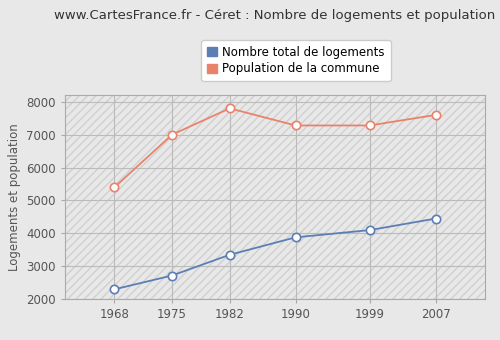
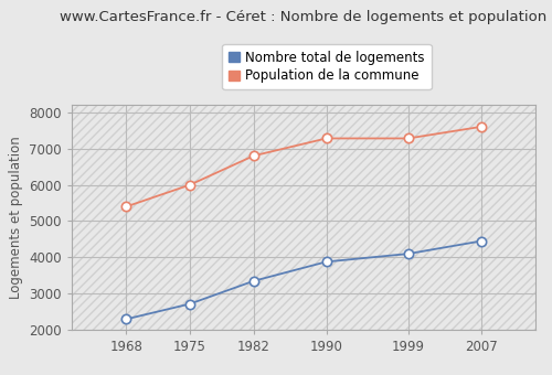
Population de la commune/1975: 7000 -> 6000
Population de la commune/1982: 7800 -> 6800
